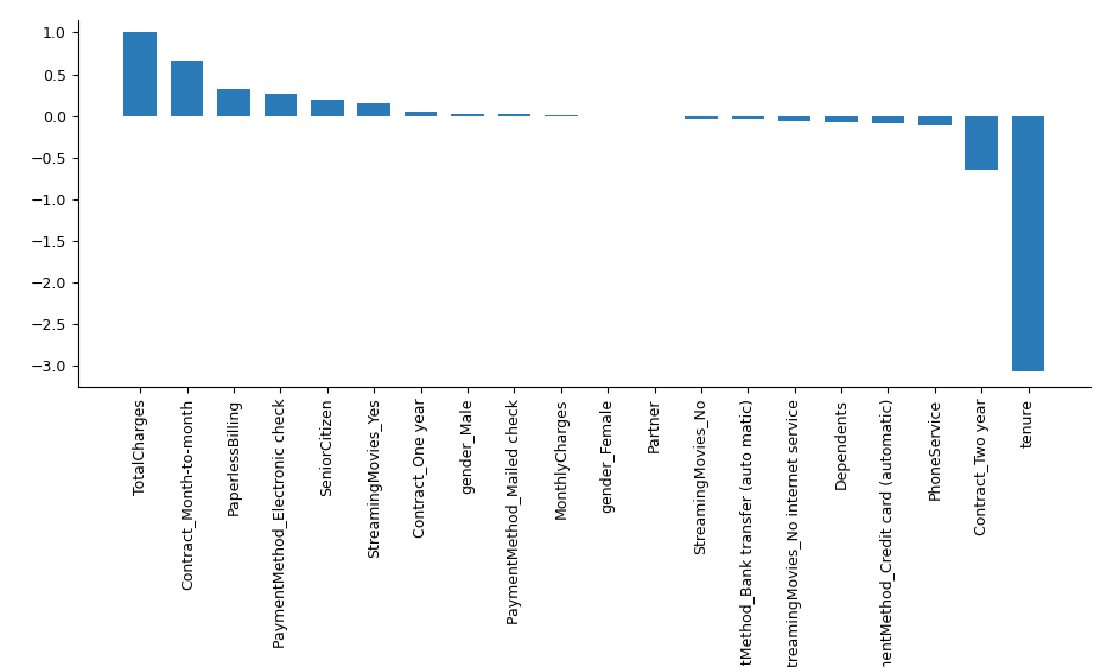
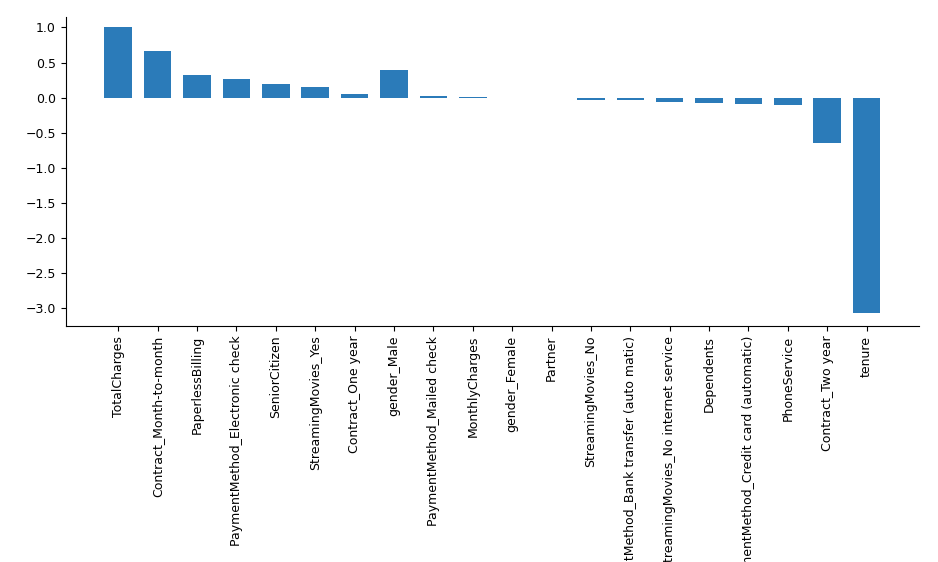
gender_Male: 0.02 -> 0.40
